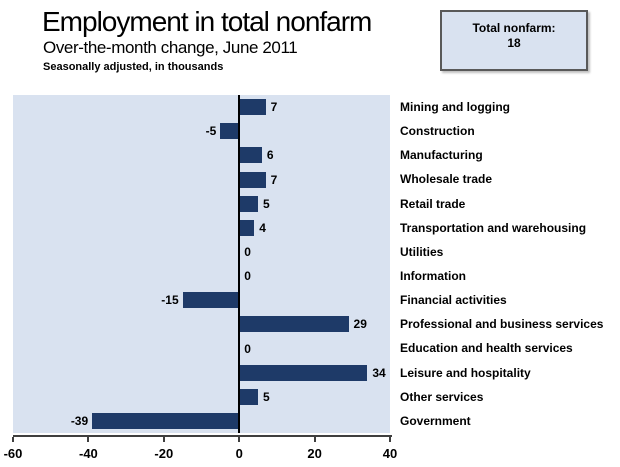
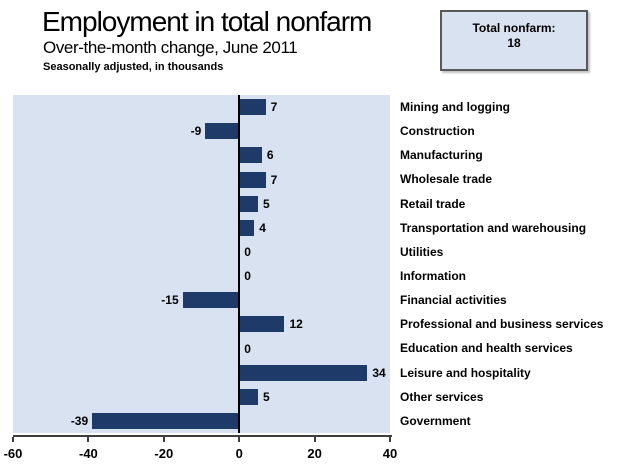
Construction: -5 -> -9
Professional and business services: 29 -> 12
